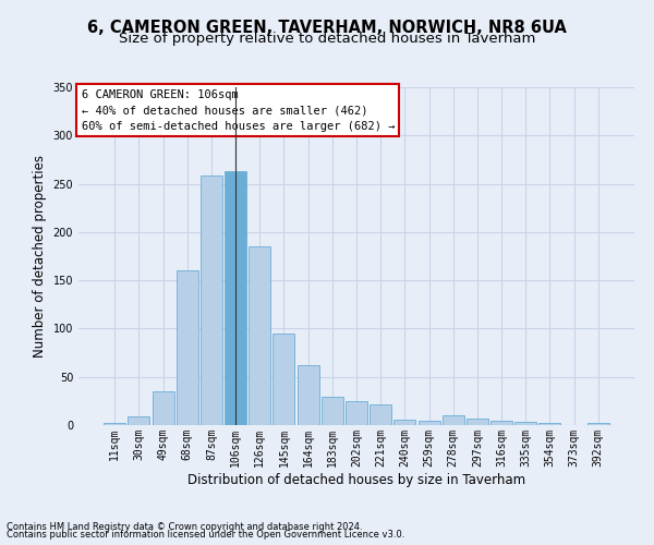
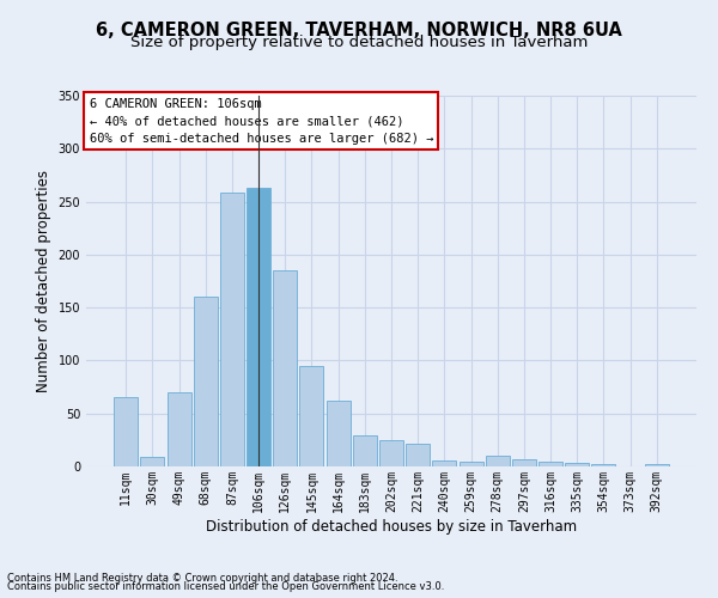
11sqm: 2 -> 66
49sqm: 35 -> 70
